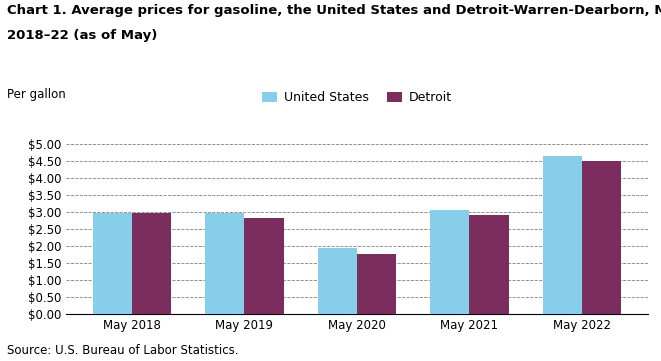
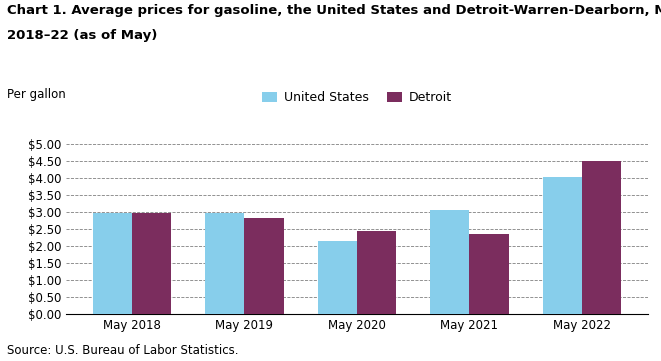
United States/May 2020: $1.94 -> $2.15
Detroit/May 2020: $1.78 -> $2.45
Detroit/May 2021: $2.93 -> $2.35
United States/May 2022: $4.67 -> $4.05
